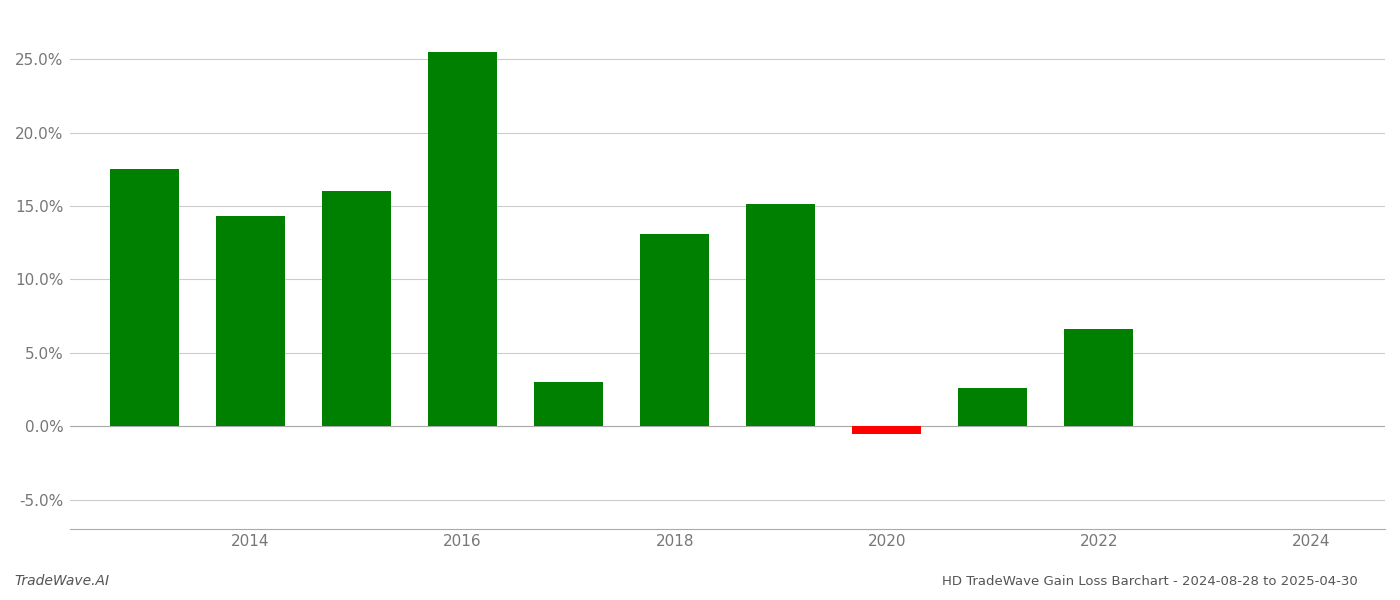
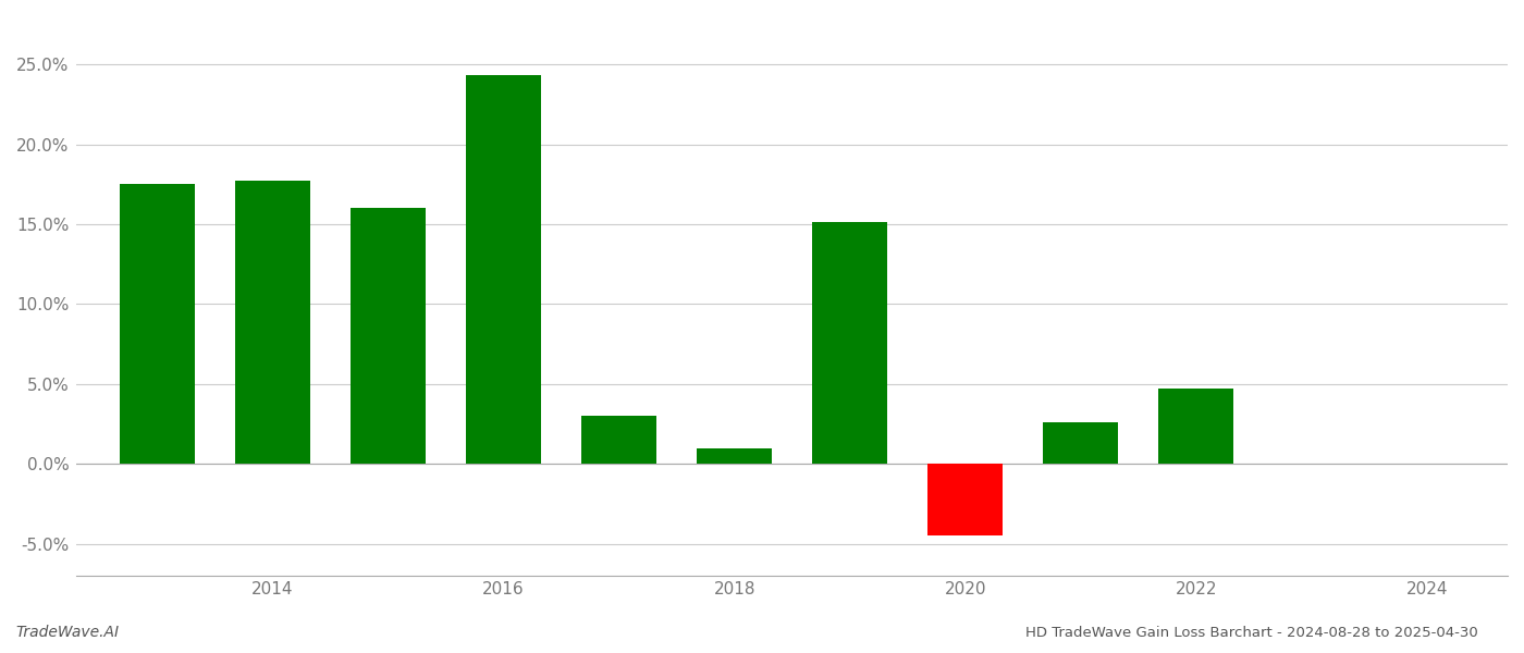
2014: 14.3% -> 17.7%
2016: 25.5% -> 24.3%
2018: 13.1% -> 1.0%
2020: -0.5% -> -4.5%
2022: 6.6% -> 4.7%
